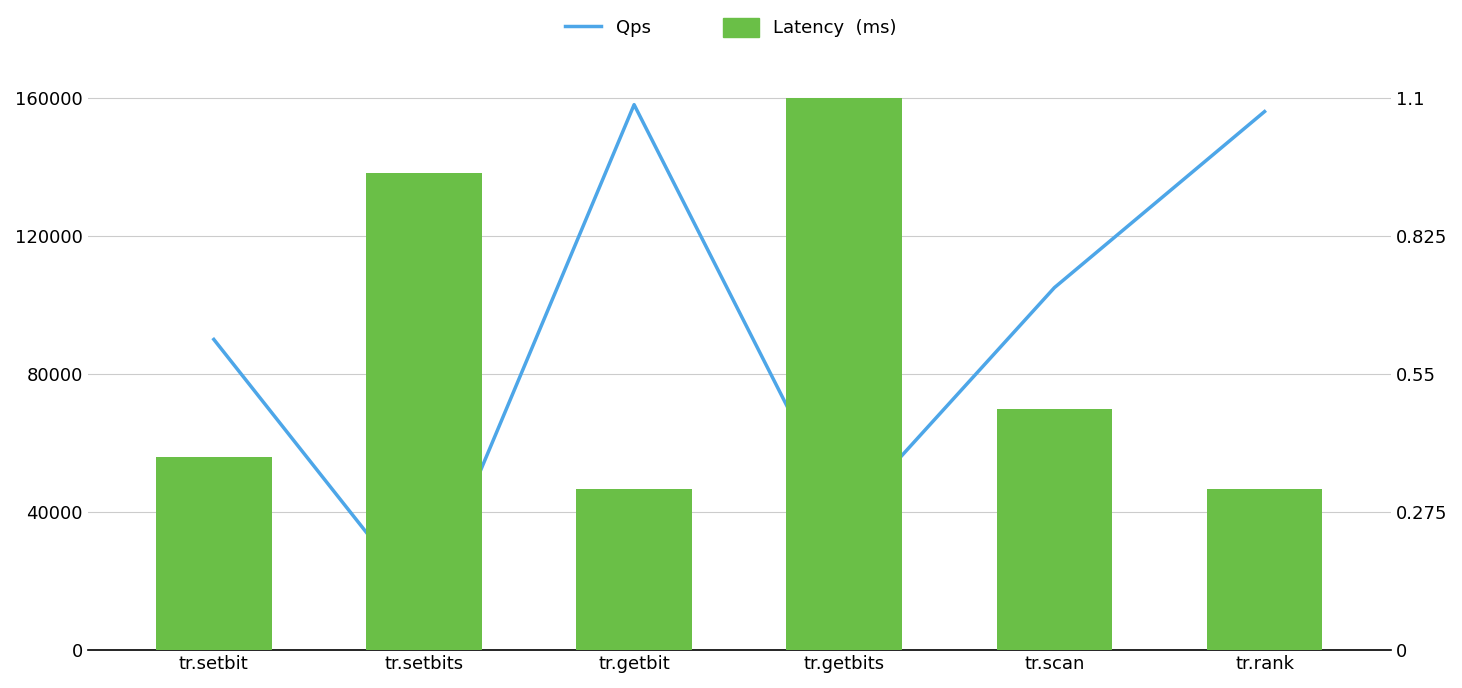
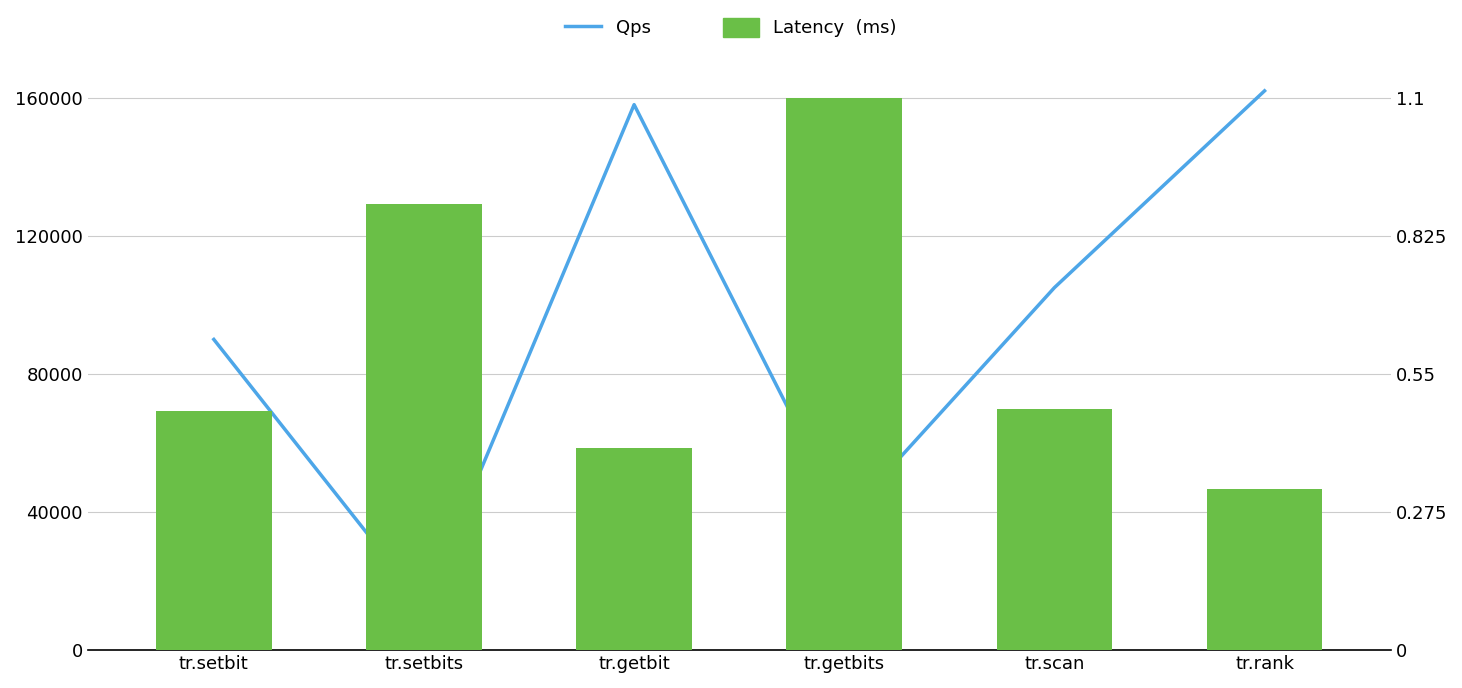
Latency (ms)/tr.setbit: 0.385 -> 0.476
Latency (ms)/tr.setbits: 0.950 -> 0.888
Latency (ms)/tr.getbit: 0.320 -> 0.402
Qps/tr.rank: 156000 -> 162000
